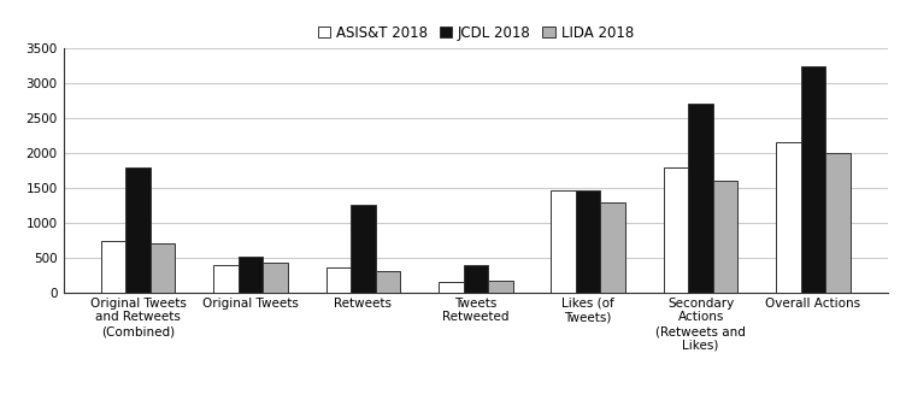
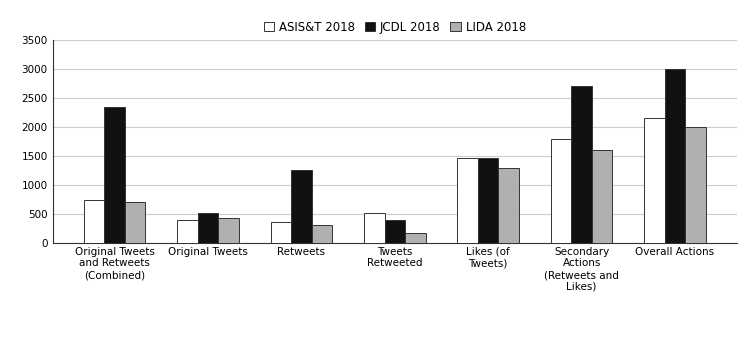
JCDL 2018/Original Tweets and Retweets (Combined): 1790 -> 2340
ASIS&T 2018/Tweets Retweeted: 150 -> 520
JCDL 2018/Overall Actions: 3240 -> 3000
